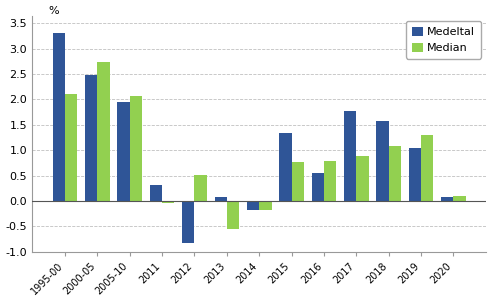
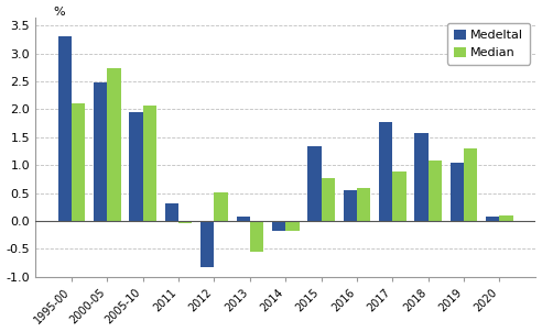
Median/2016: 0.78 -> 0.58
